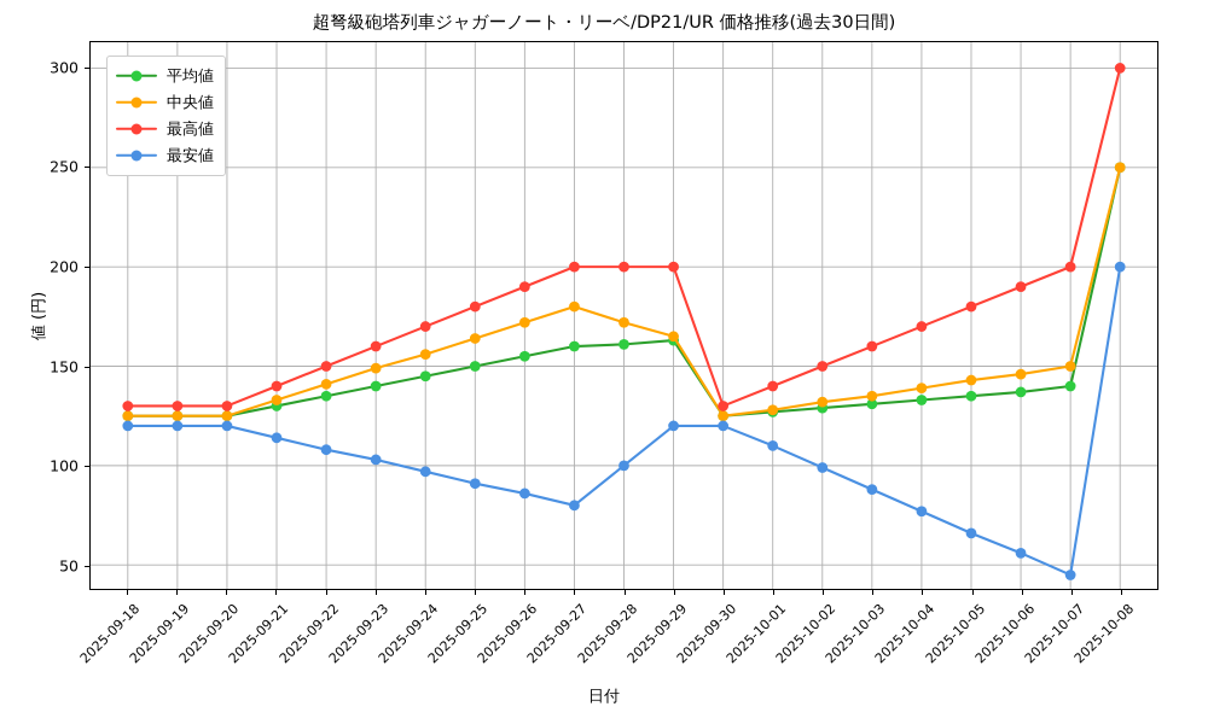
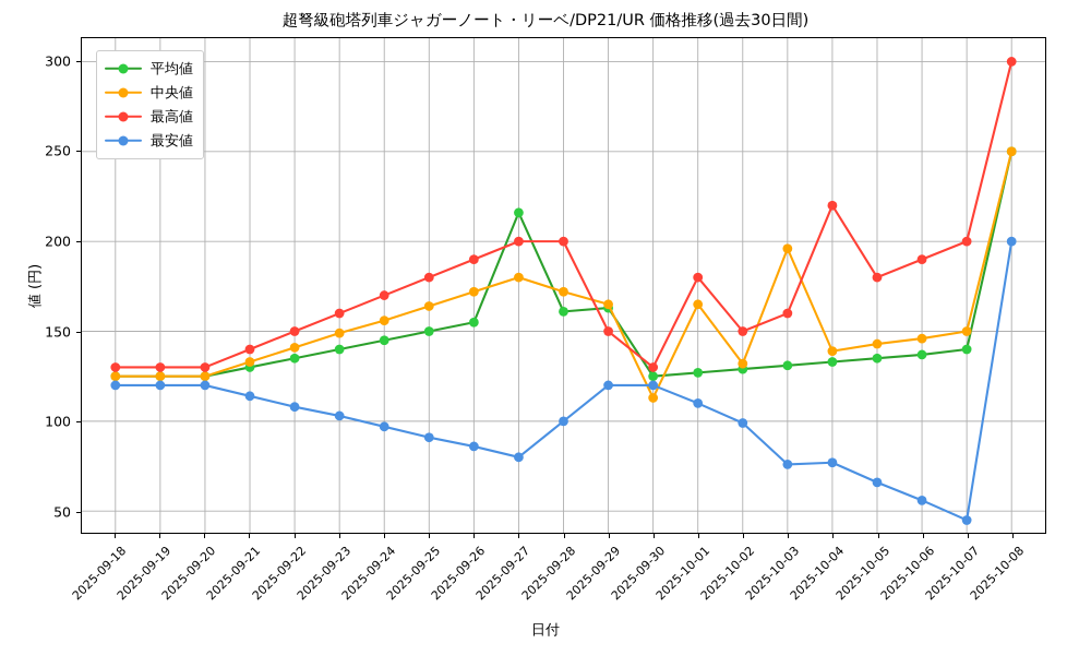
平均値/2025-09-27: 160 -> 216
最高値/2025-09-29: 200 -> 150
中央値/2025-09-30: 125 -> 113
中央値/2025-10-01: 128 -> 165
最高値/2025-10-01: 140 -> 180
中央値/2025-10-03: 135 -> 196
最安値/2025-10-03: 88 -> 76
最高値/2025-10-04: 170 -> 220
